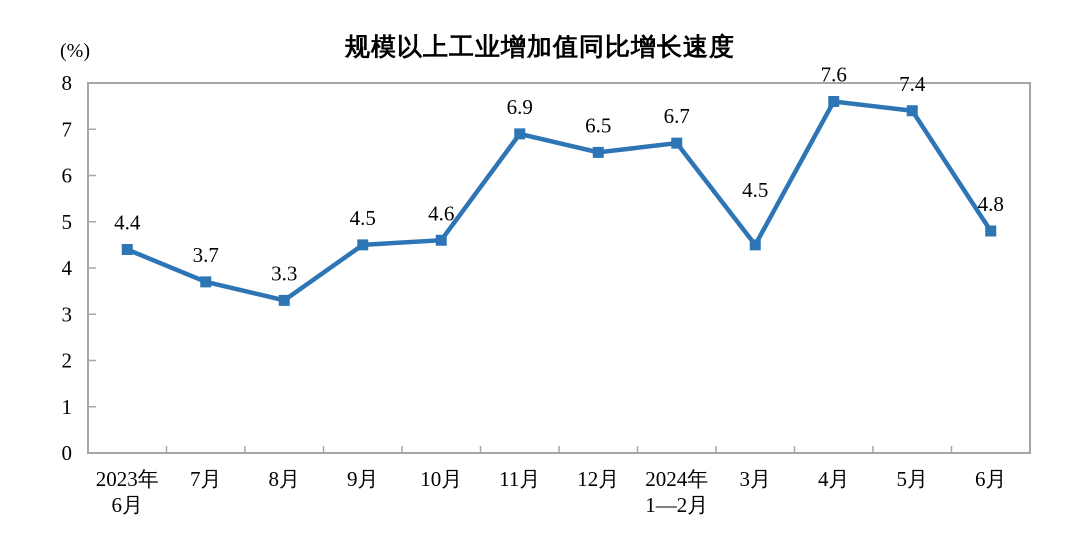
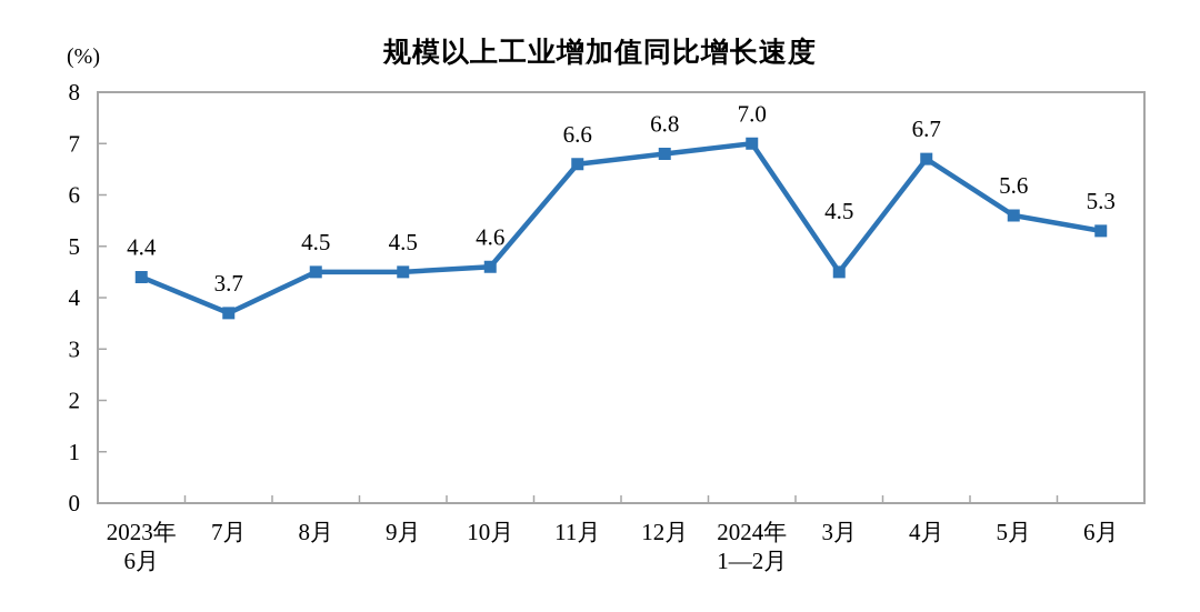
8月: 3.3 -> 4.5
11月: 6.9 -> 6.6
12月: 6.5 -> 6.8
2024年 1—2月: 6.7 -> 7.0
4月: 7.6 -> 6.7
5月: 7.4 -> 5.6
6月: 4.8 -> 5.3
